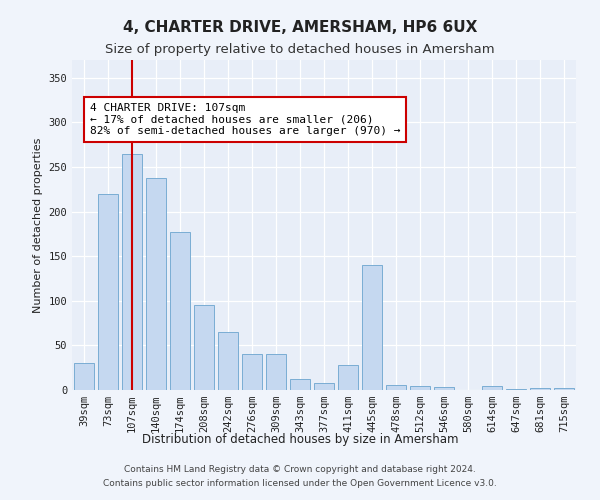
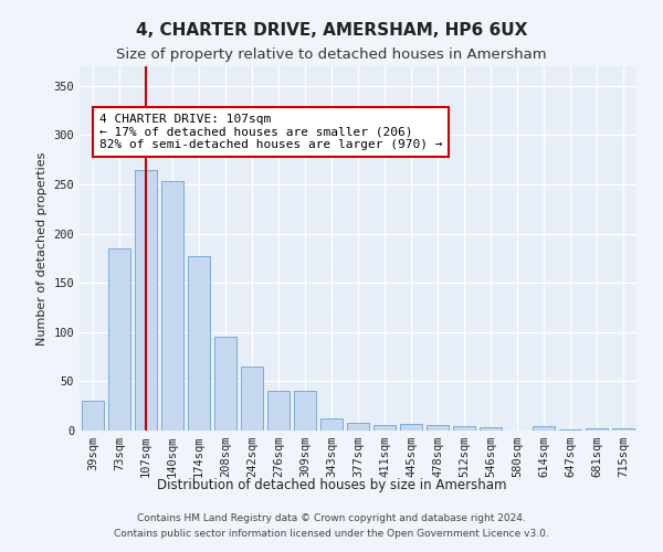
73sqm: 220 -> 185
140sqm: 238 -> 253
411sqm: 28 -> 6
445sqm: 140 -> 7
